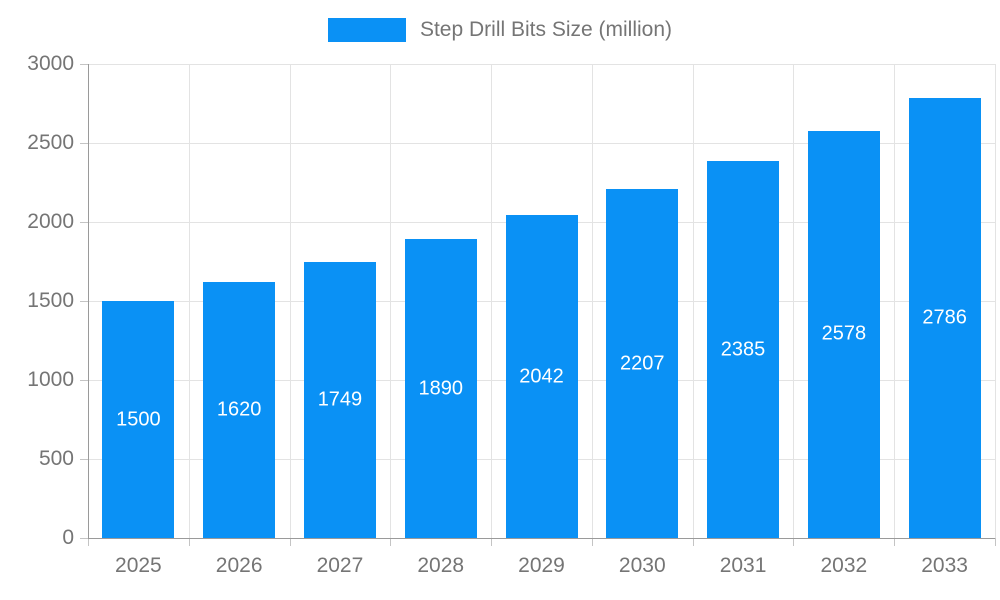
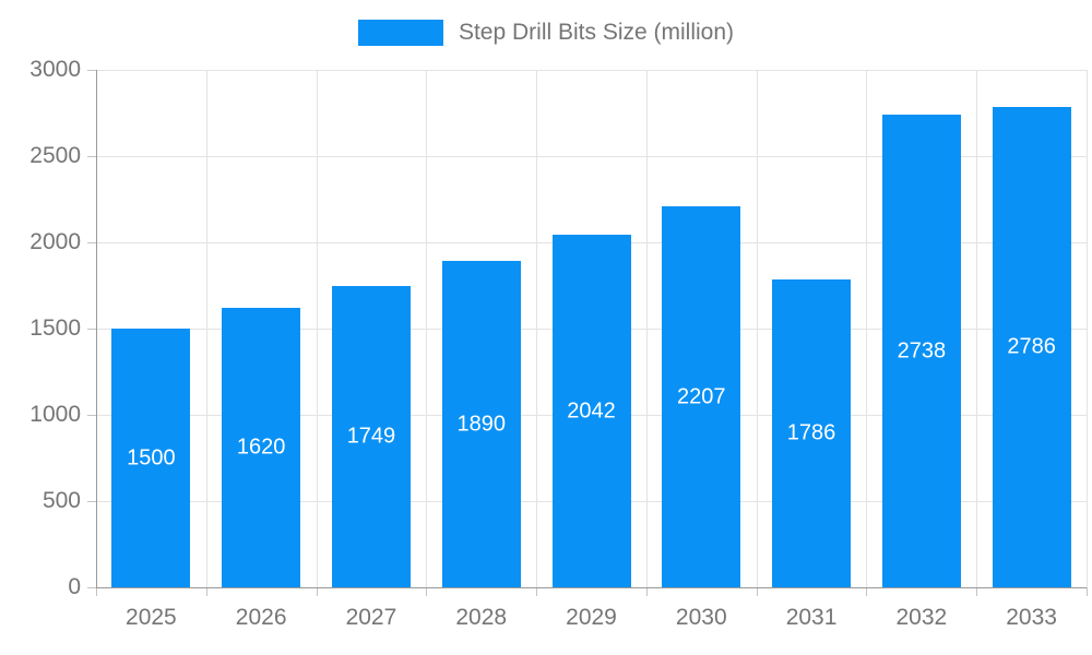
2031: 2385 -> 1786
2032: 2578 -> 2738
